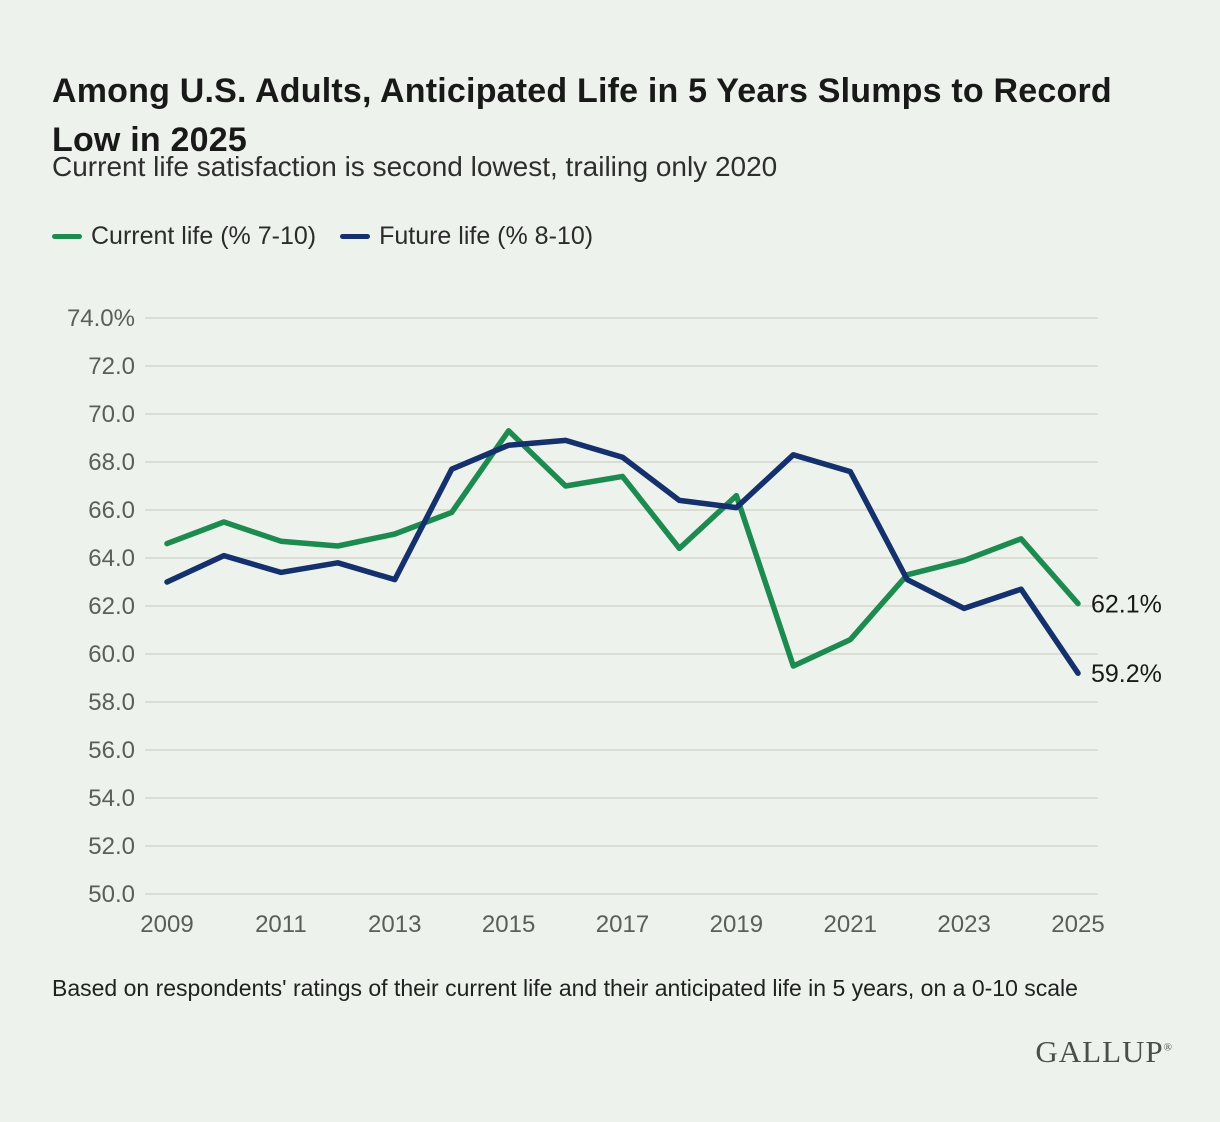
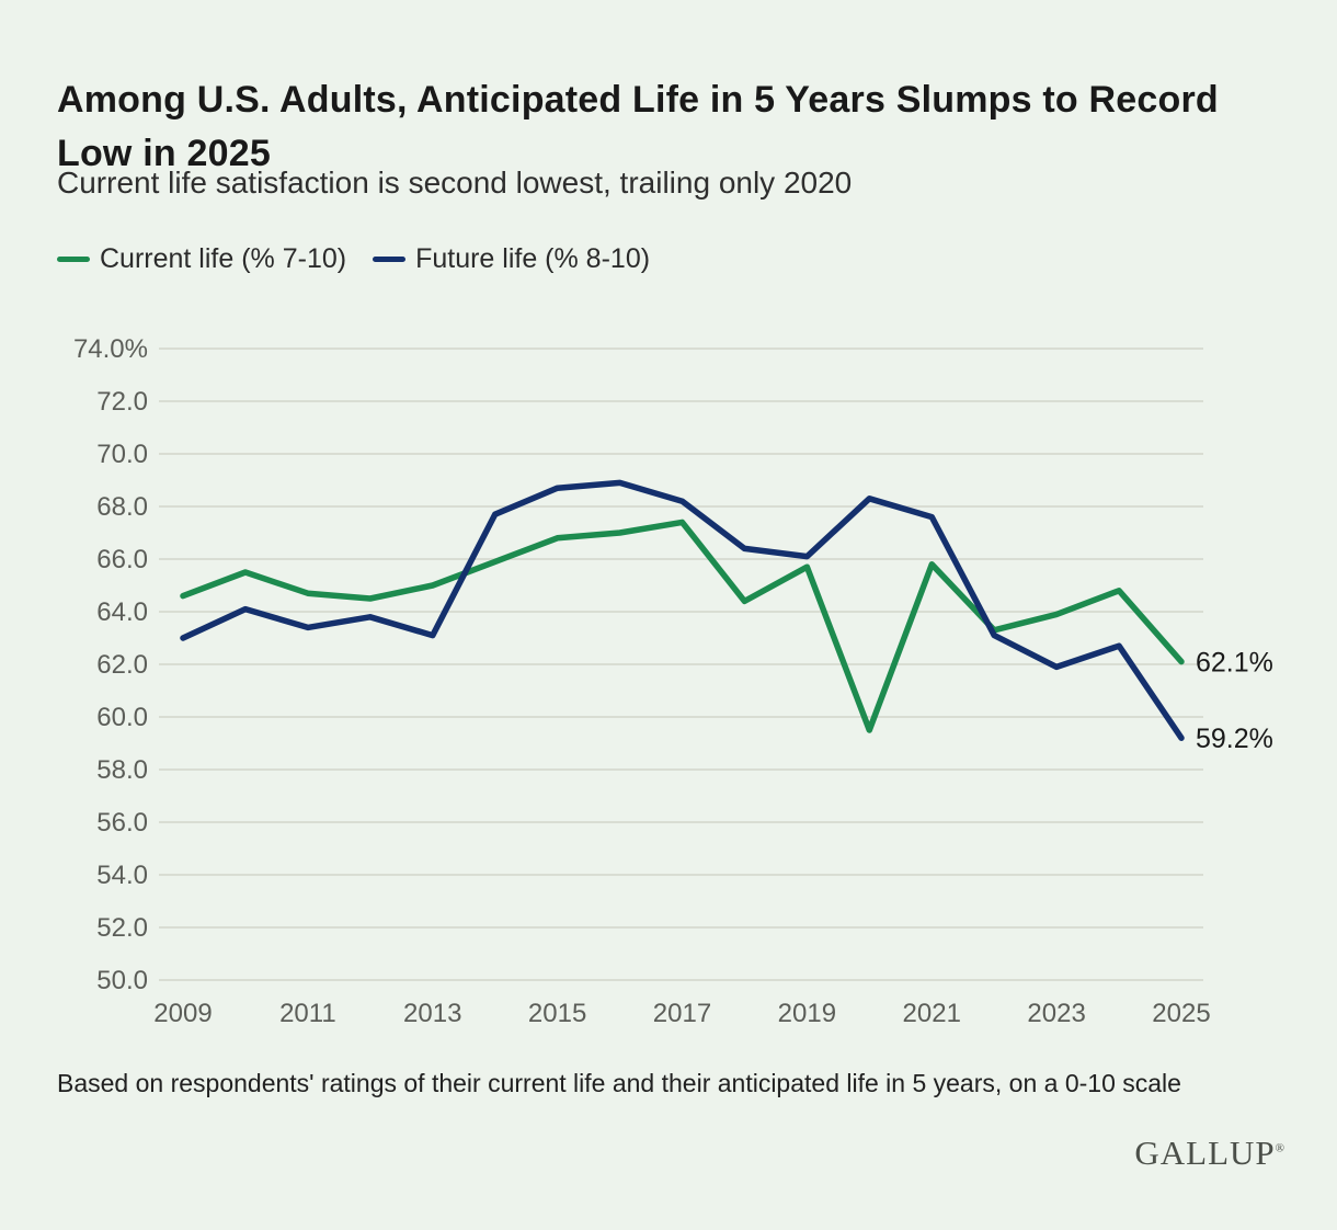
Current life (% 7-10)/2015: 69.3% -> 66.8%
Current life (% 7-10)/2019: 66.6% -> 65.7%
Current life (% 7-10)/2021: 60.6% -> 65.8%
